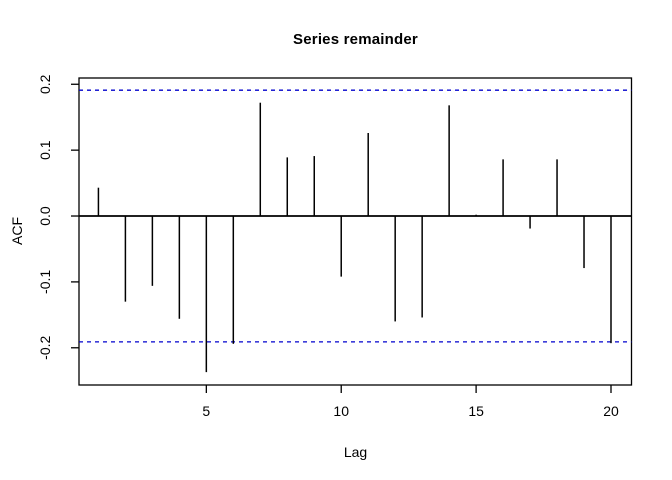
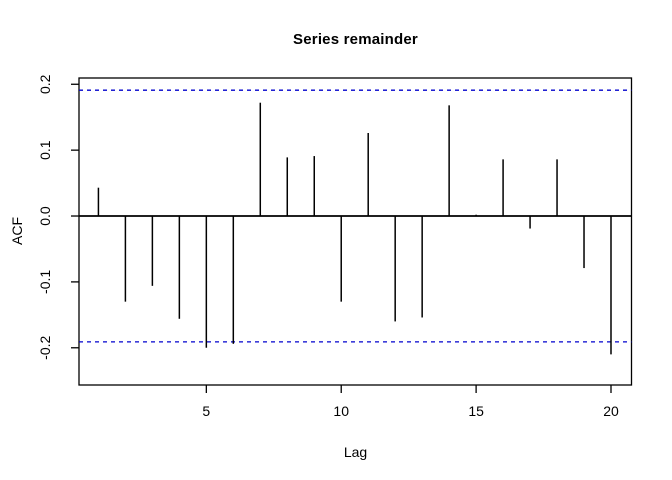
5: -0.24 -> -0.20
10: -0.09 -> -0.13
20: -0.19 -> -0.21
